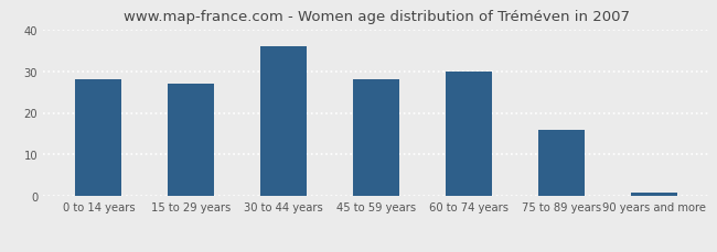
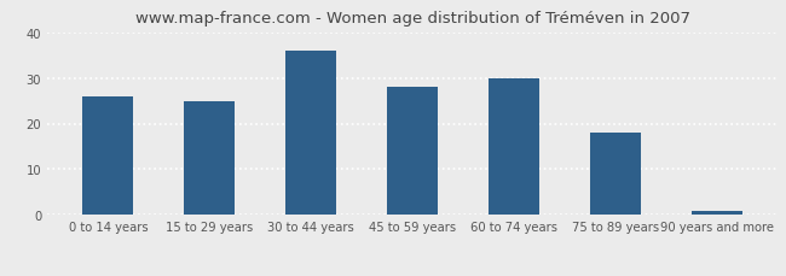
0 to 14 years: 28 -> 26
15 to 29 years: 27 -> 25
75 to 89 years: 16 -> 18
